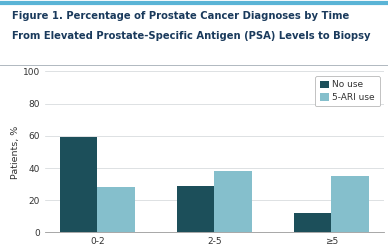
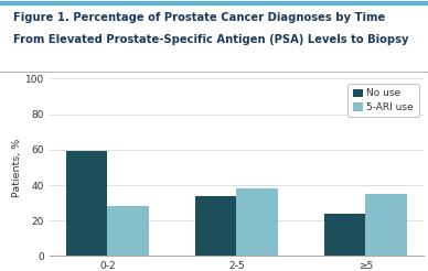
No use/2-5: 29 -> 34
No use/≥5: 12 -> 24
